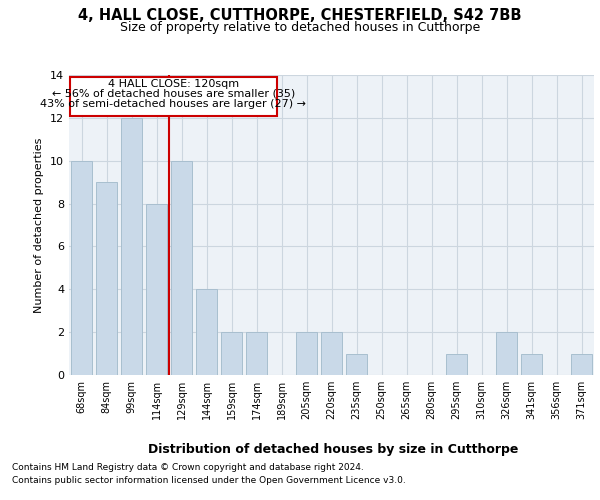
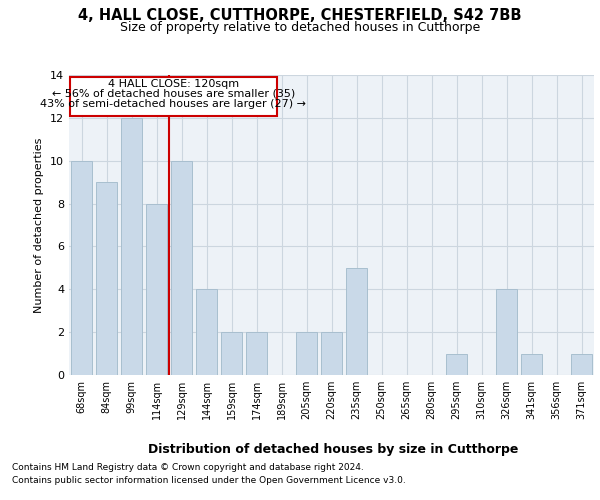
235sqm: 1 -> 5
326sqm: 2 -> 4
